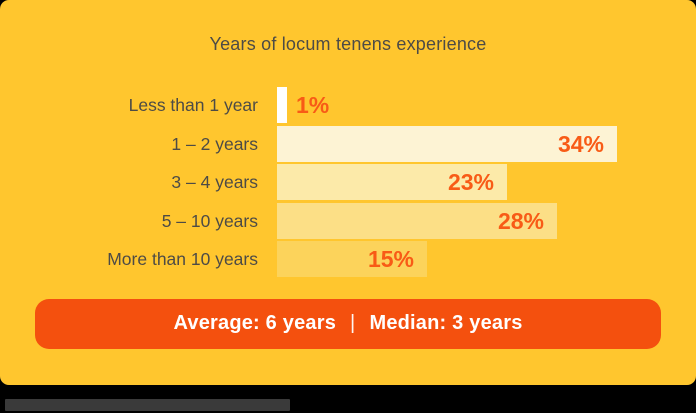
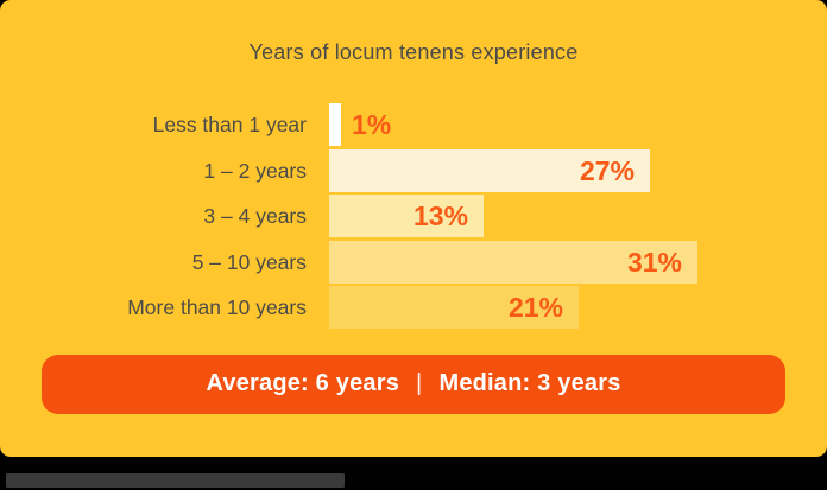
1 – 2 years: 34% -> 27%
3 – 4 years: 23% -> 13%
5 – 10 years: 28% -> 31%
More than 10 years: 15% -> 21%
